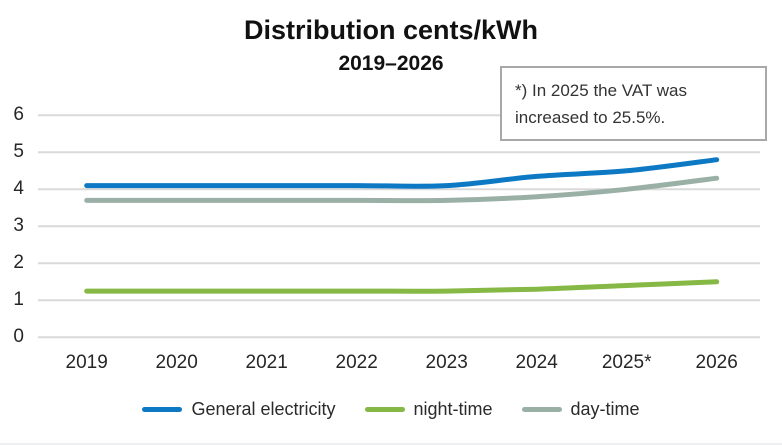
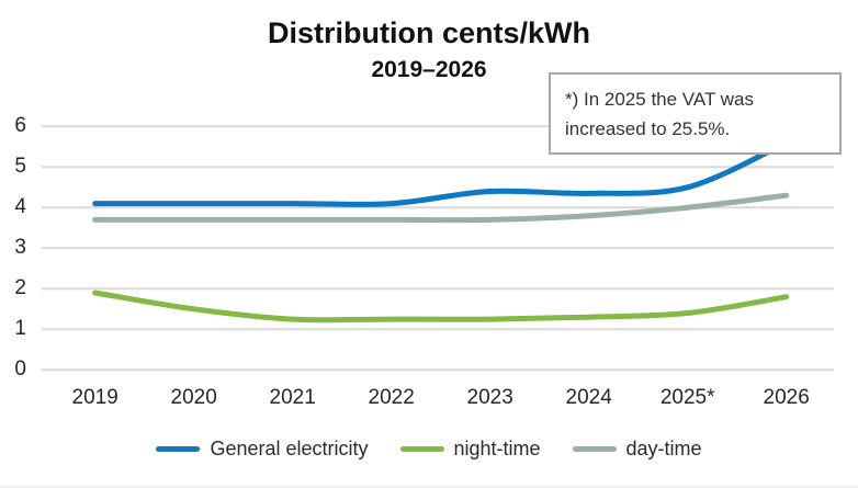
night-time/2019: 1.2 -> 1.9
night-time/2020: 1.2 -> 1.5
General electricity/2023: 4.1 -> 4.4
General electricity/2026: 4.8 -> 5.6
night-time/2026: 1.5 -> 1.8
